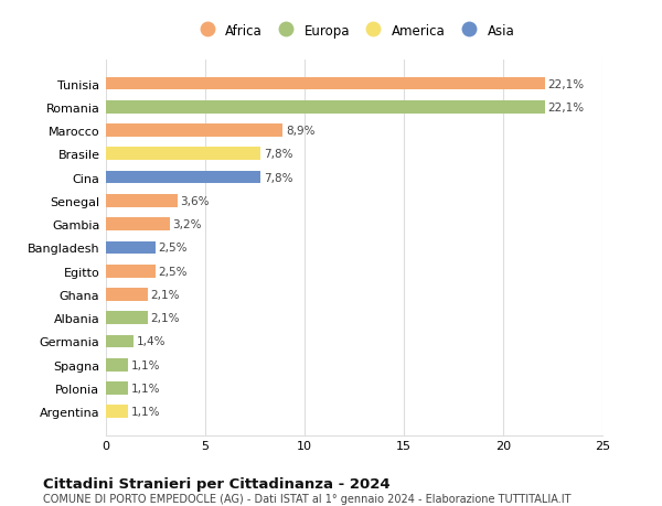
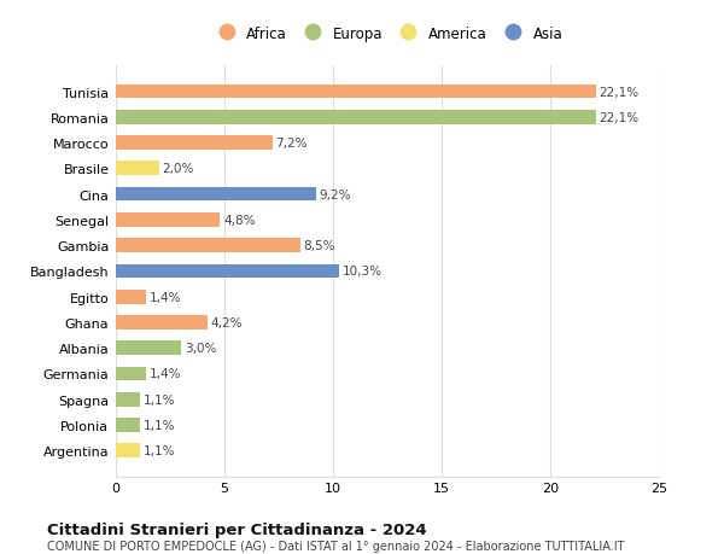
Marocco: 8,9% -> 7,2%
Brasile: 7,8% -> 2,0%
Cina: 7,8% -> 9,2%
Senegal: 3,6% -> 4,8%
Gambia: 3,2% -> 8,5%
Bangladesh: 2,5% -> 10,3%
Egitto: 2,5% -> 1,4%
Ghana: 2,1% -> 4,2%
Albania: 2,1% -> 3,0%
